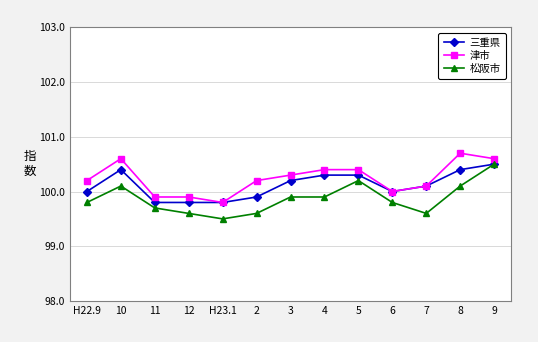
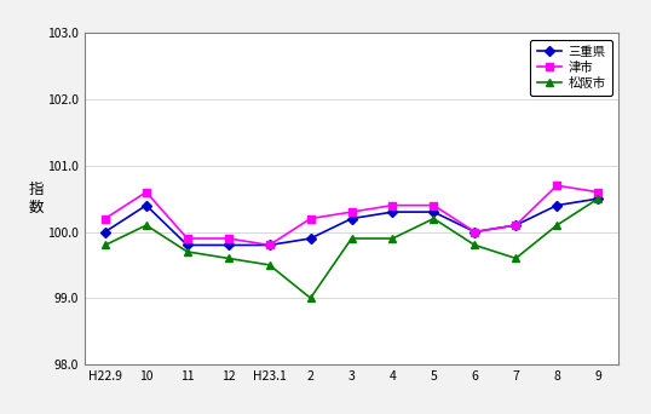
松阪市/2: 99.6 -> 99.0
